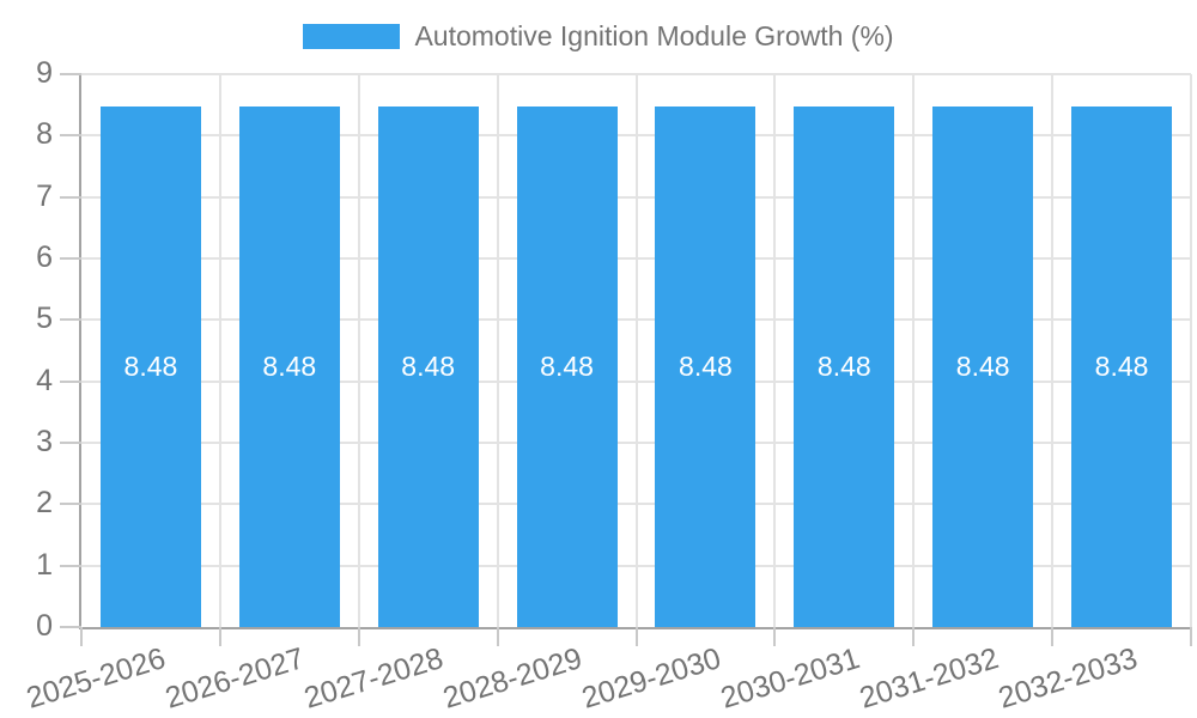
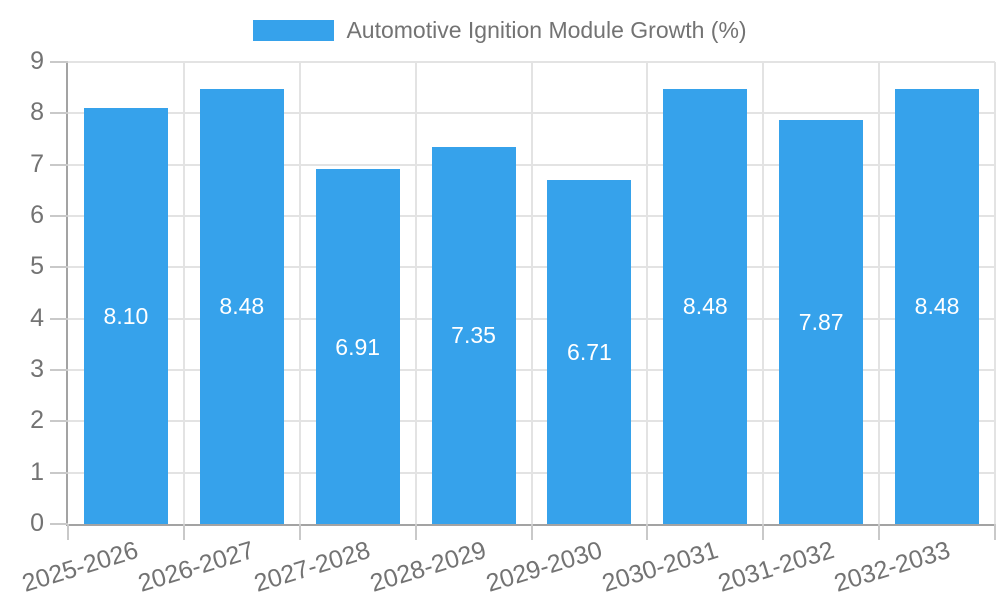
2025-2026: 8.48 -> 8.10
2027-2028: 8.48 -> 6.91
2028-2029: 8.48 -> 7.35
2029-2030: 8.48 -> 6.71
2031-2032: 8.48 -> 7.87
